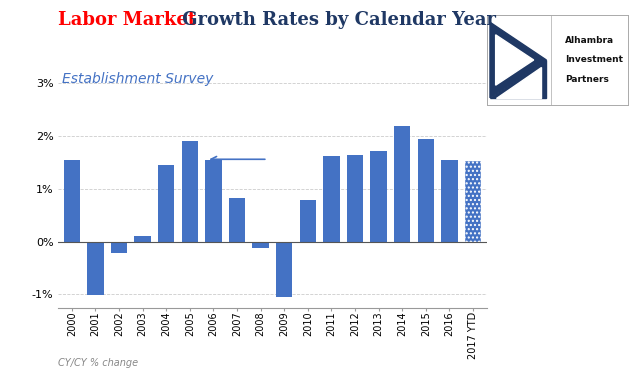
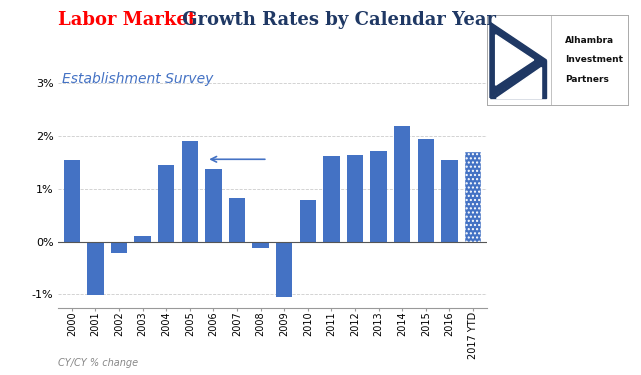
2006: 1.55% -> 1.38%
2017 YTD: 1.52% -> 1.70%
